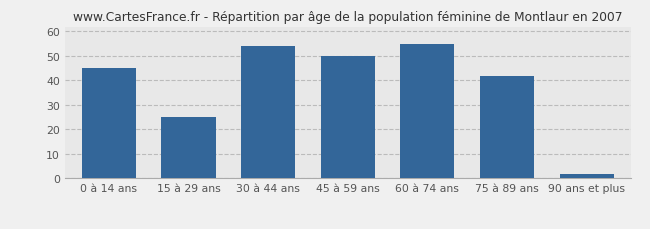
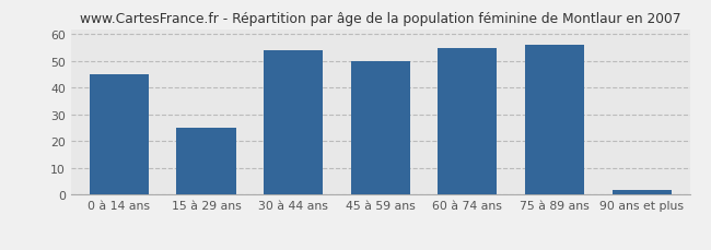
75 à 89 ans: 42 -> 56
